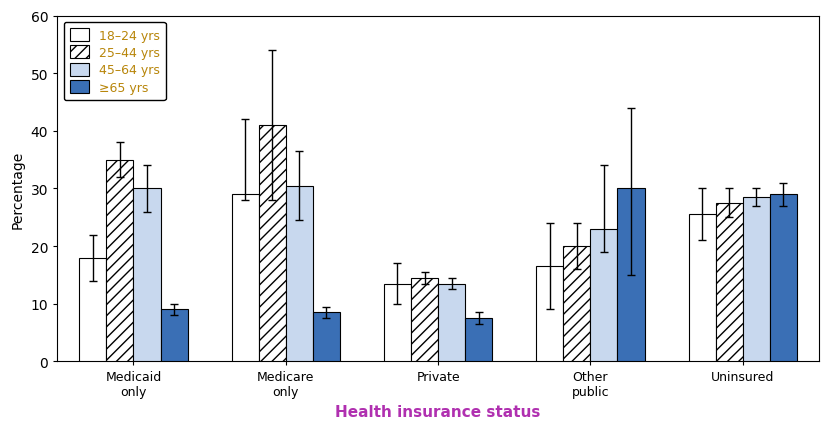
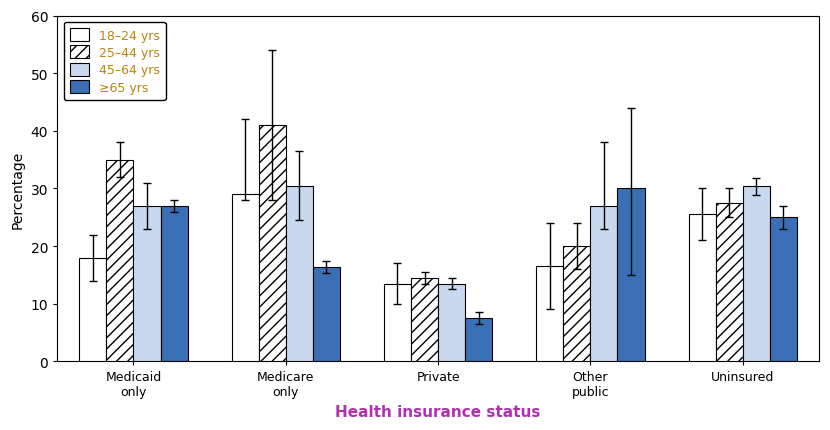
45–64 yrs/Medicaid only: 30.0 -> 27.0
≥65 yrs/Medicaid only: 9.0 -> 27.0
≥65 yrs/Medicare only: 8.5 -> 16.4
45–64 yrs/Other public: 23.0 -> 27.0
45–64 yrs/Uninsured: 28.5 -> 30.4
≥65 yrs/Uninsured: 29.0 -> 25.0
